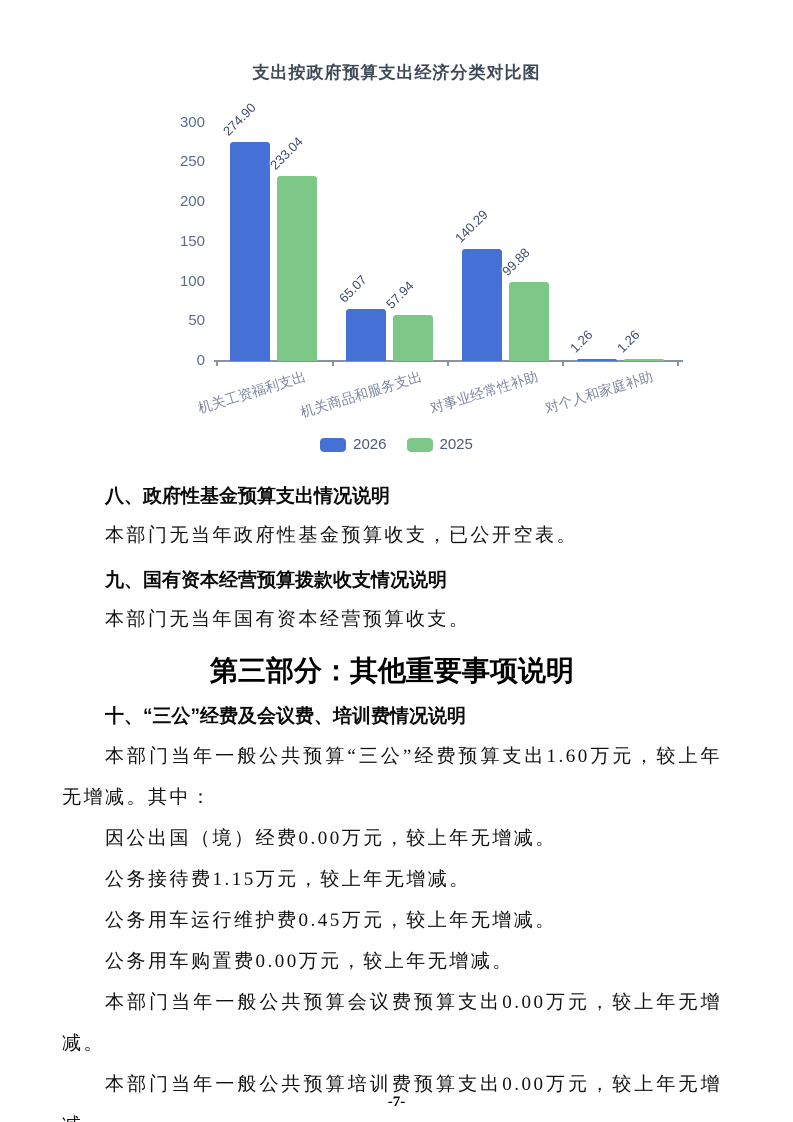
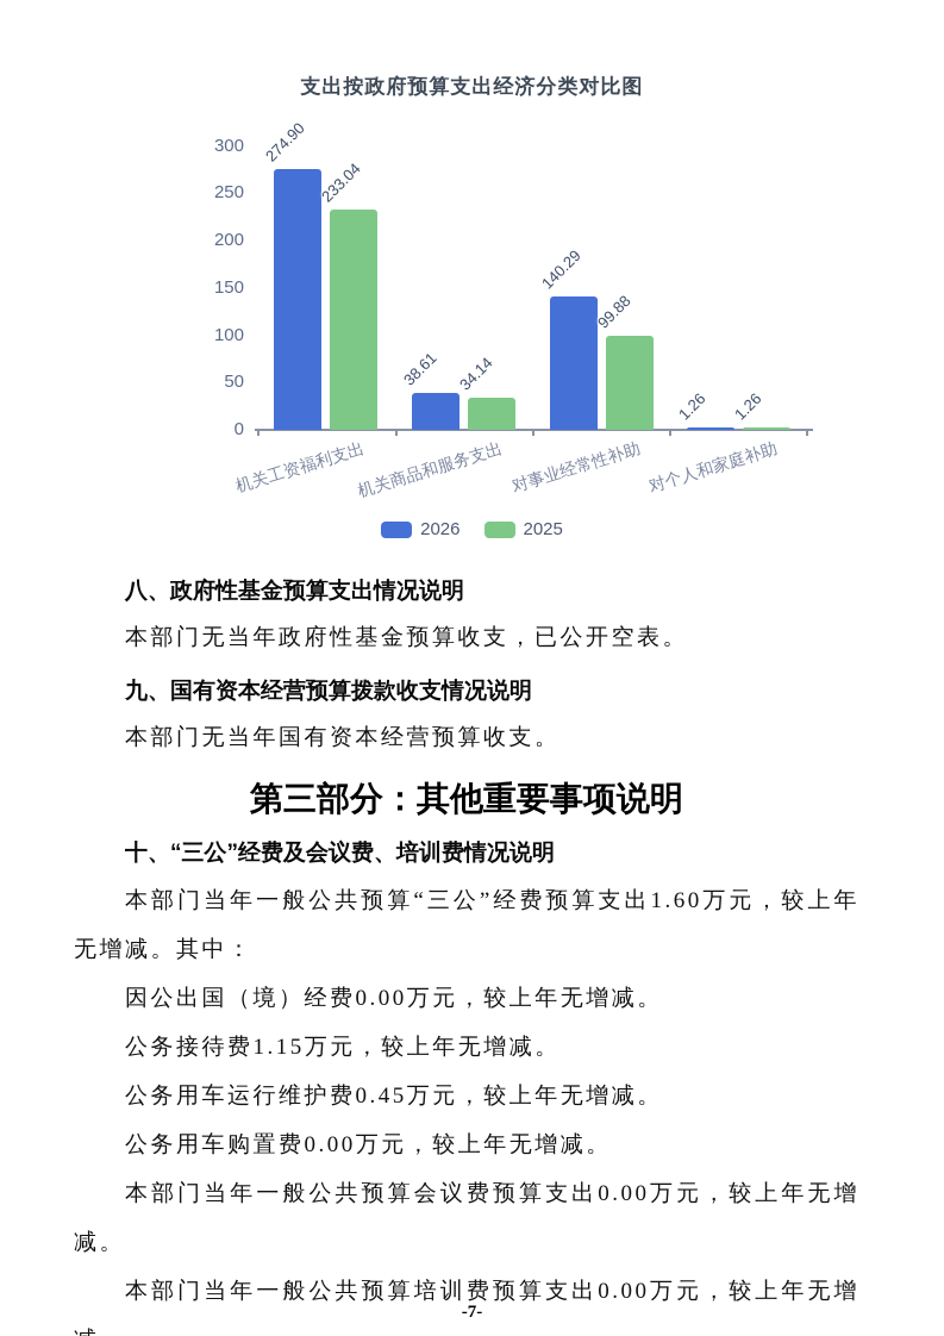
2026/机关商品和服务支出: 65.07 -> 38.61
2025/机关商品和服务支出: 57.94 -> 34.14
